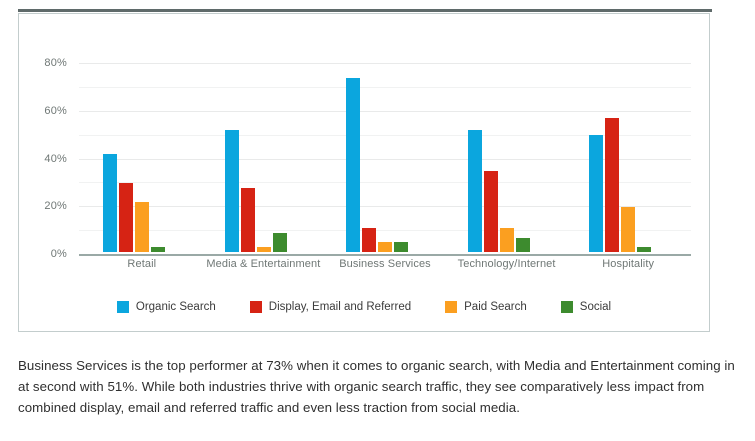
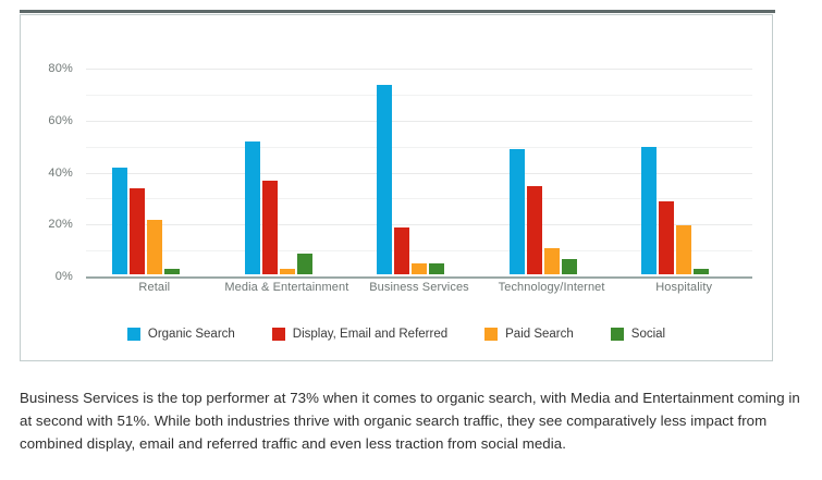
Display, Email and Referred/Retail: 29% -> 33%
Display, Email and Referred/Media & Entertainment: 27% -> 36%
Display, Email and Referred/Business Services: 10% -> 18%
Organic Search/Technology/Internet: 51% -> 48%
Display, Email and Referred/Hospitality: 56% -> 28%
